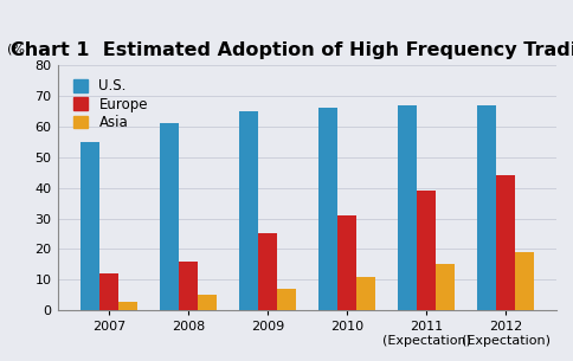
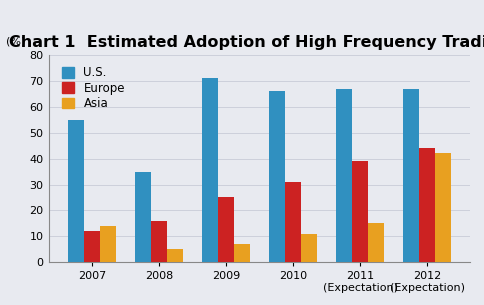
Asia/2007: 3 -> 14
U.S./2008: 61 -> 35
U.S./2009: 65 -> 71
Asia/2012 (Expectation): 19 -> 42
